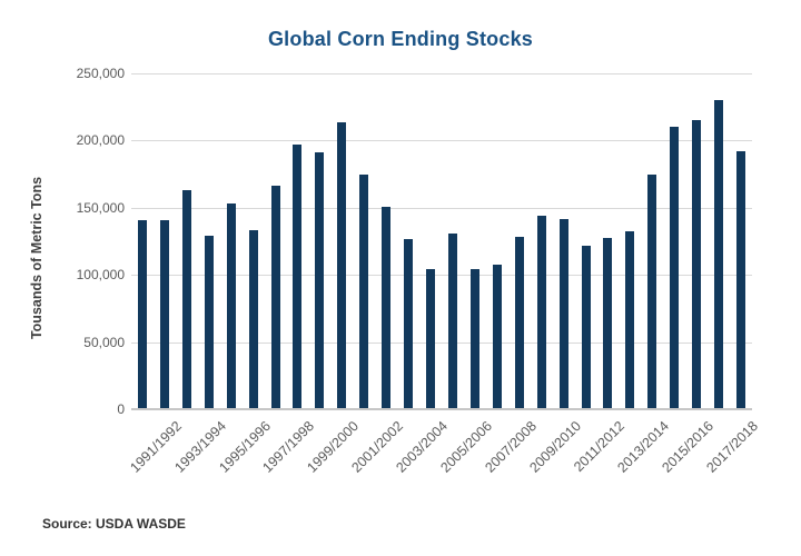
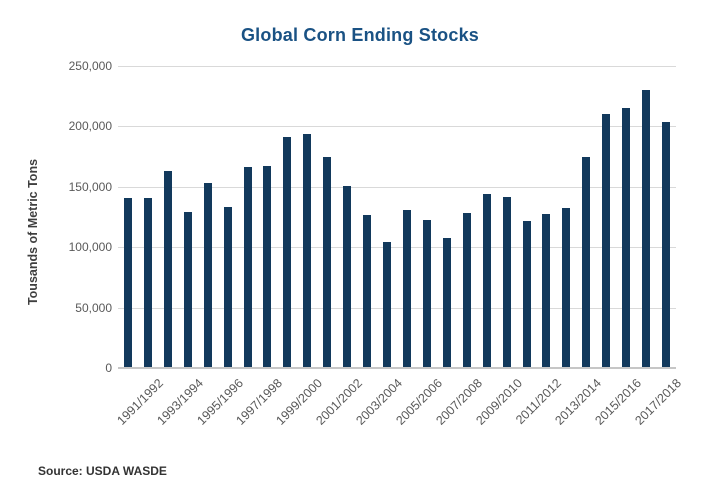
1997/1998: 197000 -> 167000
1999/2000: 214000 -> 194000
2005/2006: 104000 -> 122000
2017/2018: 192000 -> 204000
